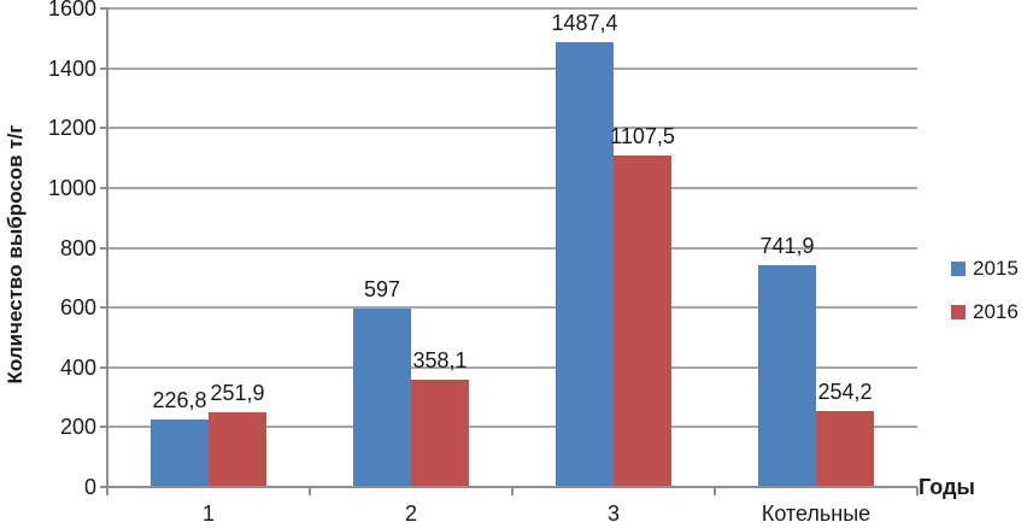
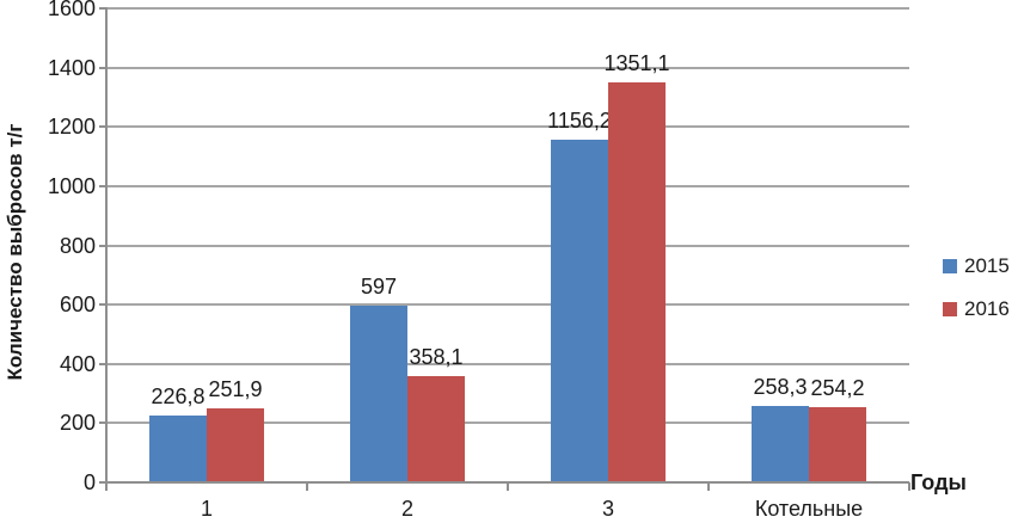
2015/3: 1487,4 -> 1156,2
2016/3: 1107,5 -> 1351,1
2015/Котельные: 741,9 -> 258,3
